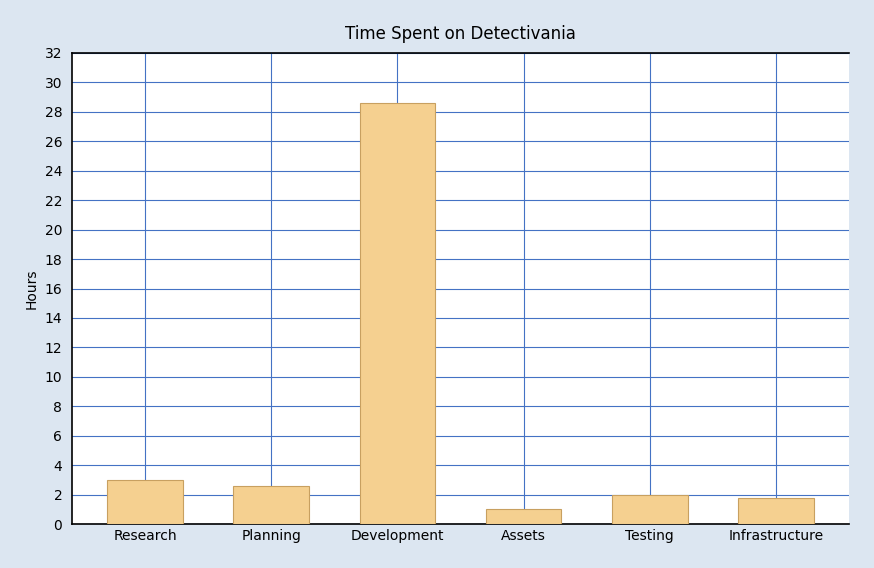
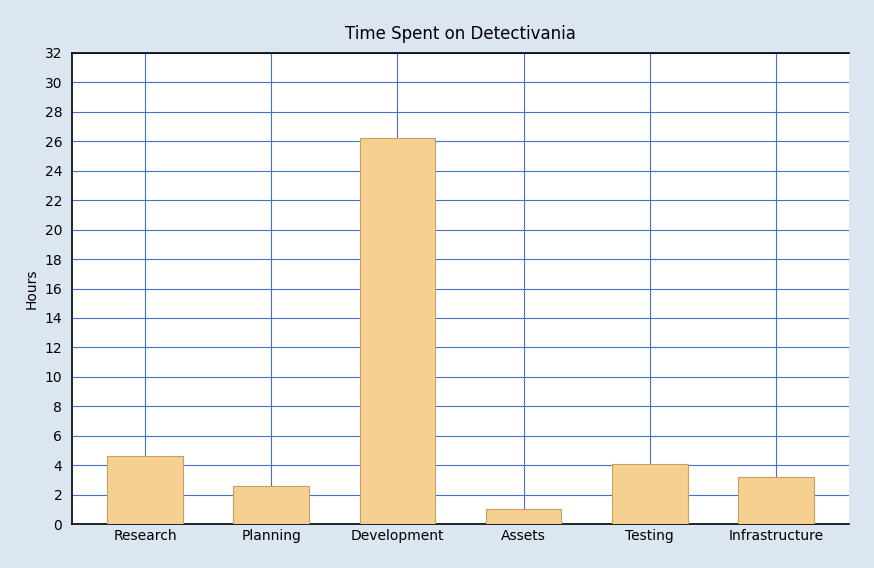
Research: 3.0 -> 4.6
Development: 28.6 -> 26.2
Testing: 2.0 -> 4.1
Infrastructure: 1.8 -> 3.2
